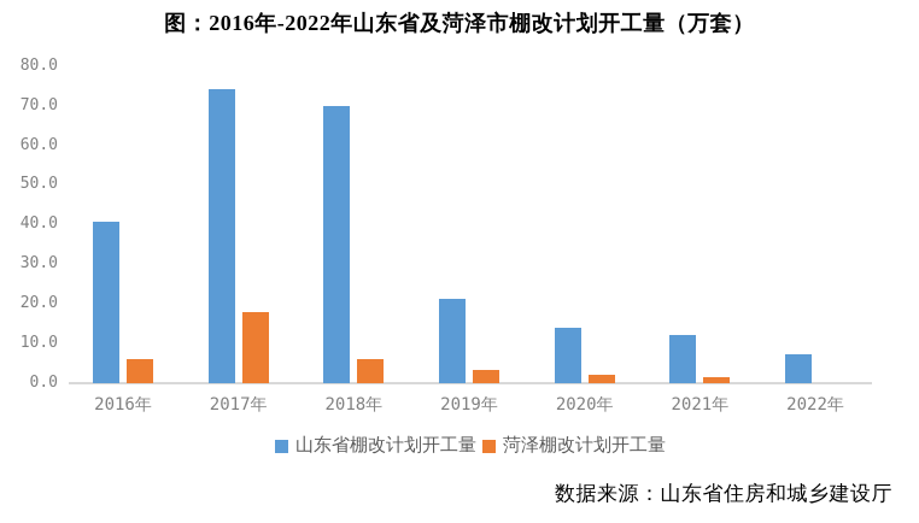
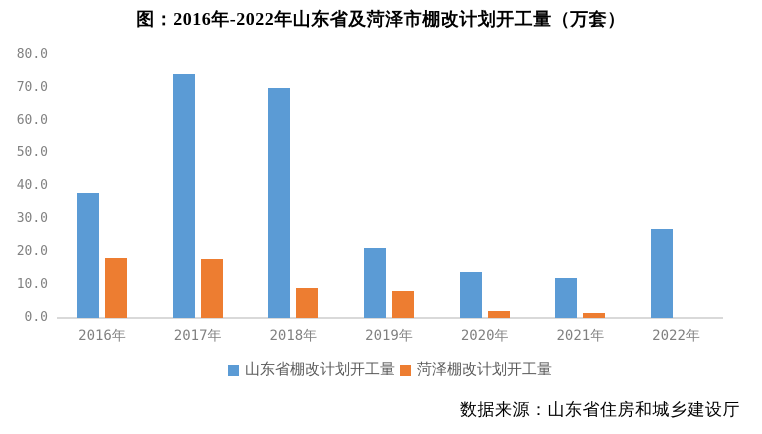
山东省棚改计划开工量/2016年: 41 -> 38
菏泽棚改计划开工量/2016年: 6 -> 18
菏泽棚改计划开工量/2018年: 6 -> 9
菏泽棚改计划开工量/2019年: 3 -> 8
山东省棚改计划开工量/2022年: 7 -> 27
